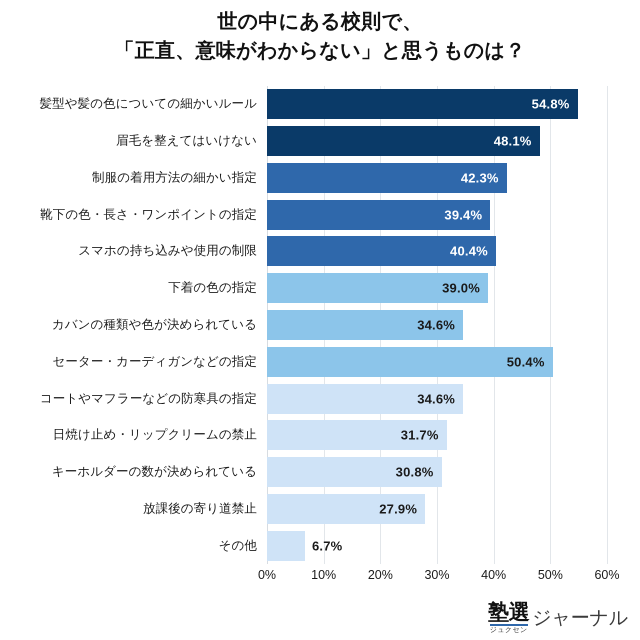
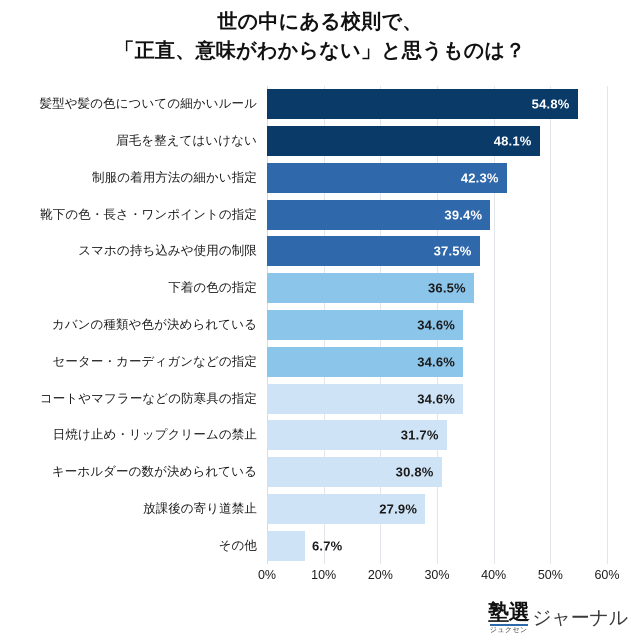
スマホの持ち込みや使用の制限: 40.4% -> 37.5%
下着の色の指定: 39.0% -> 36.5%
セーター・カーディガンなどの指定: 50.4% -> 34.6%
